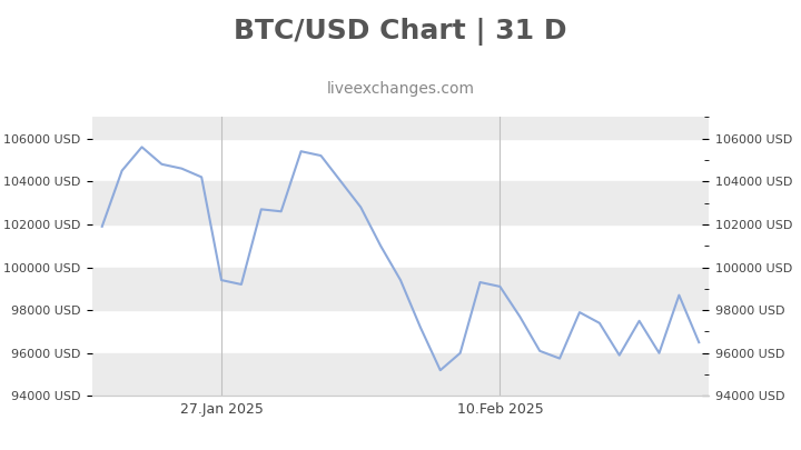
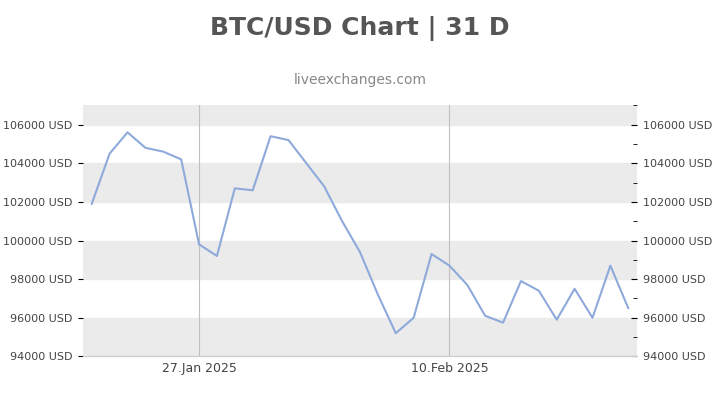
27.Jan 2025: 99400 USD -> 99800 USD
10.Feb 2025: 99100 USD -> 98700 USD
